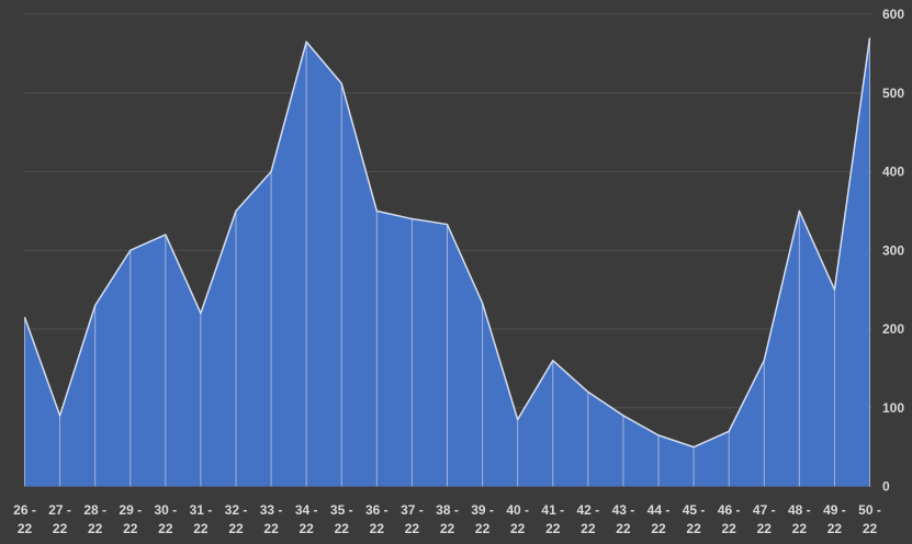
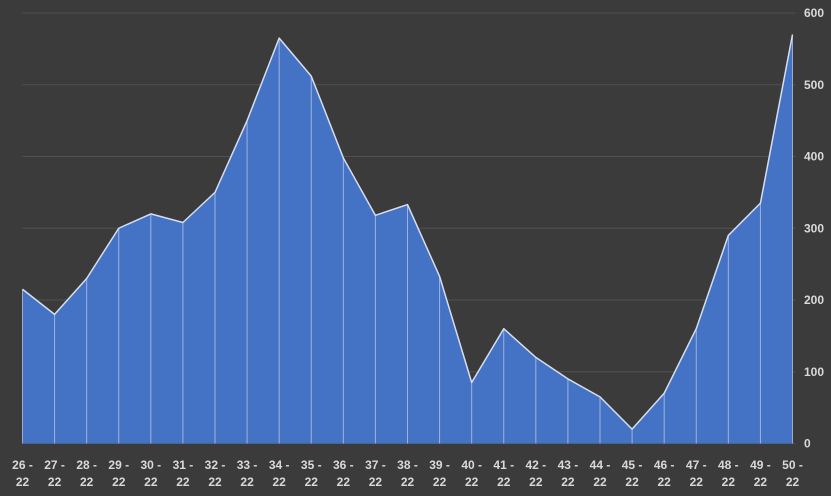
27 - 22: 90 -> 180
31 - 22: 220 -> 310
33 - 22: 400 -> 450
36 - 22: 350 -> 400
37 - 22: 340 -> 320
45 - 22: 50 -> 20
48 - 22: 350 -> 290
49 - 22: 250 -> 340
